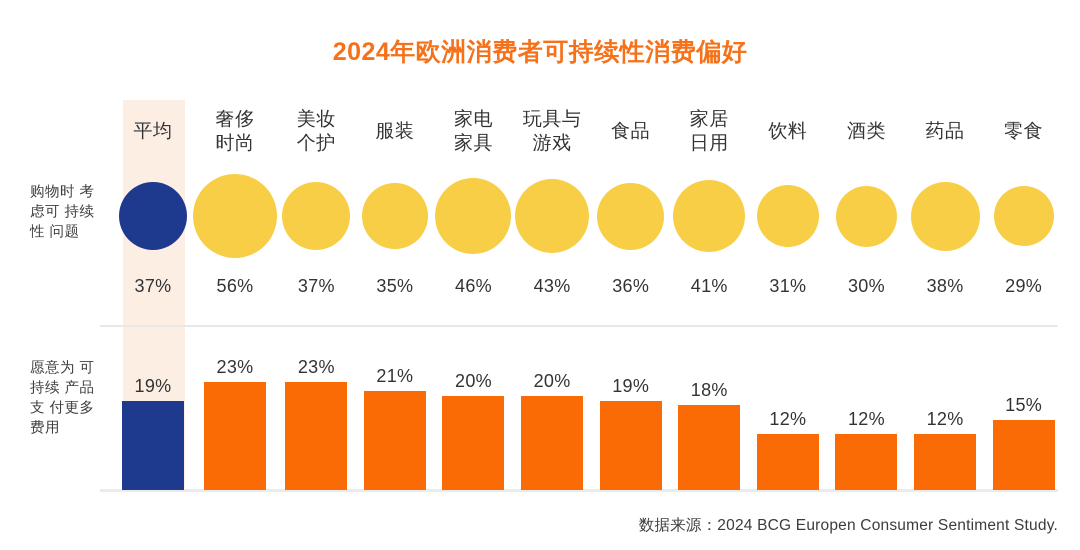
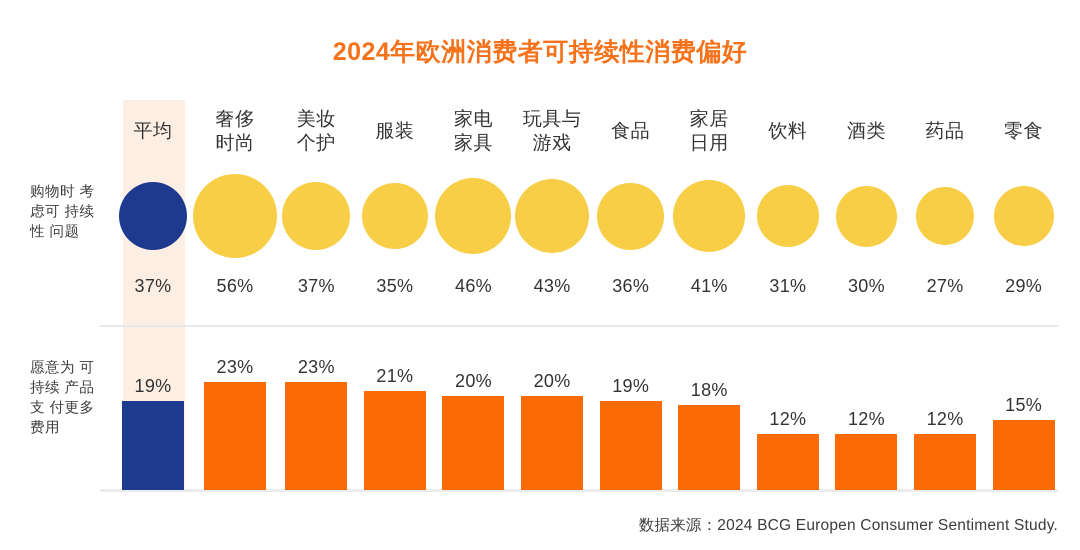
购物时考虑可持续性问题/药品: 38% -> 27%
